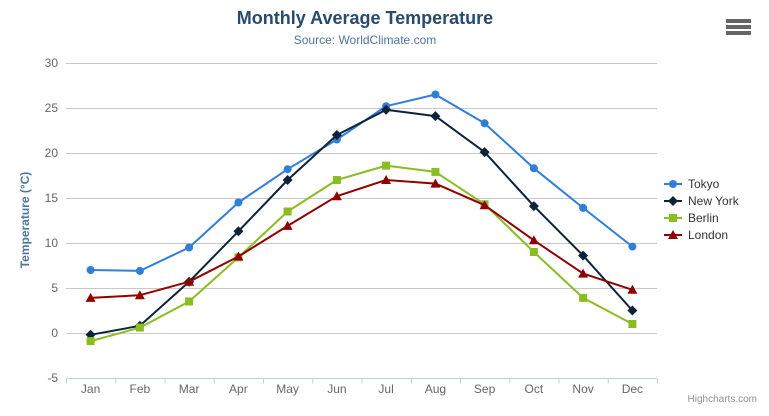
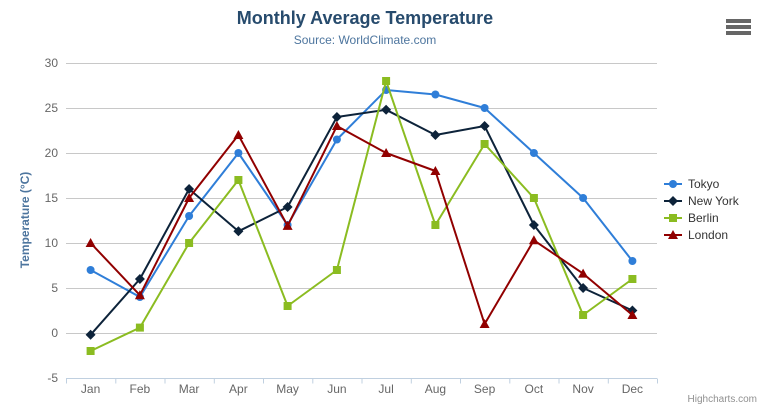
Berlin/Jan: -1 -> -2
London/Jan: 4 -> 10
Tokyo/Feb: 7 -> 4
New York/Feb: 1 -> 6
Tokyo/Mar: 10 -> 13
New York/Mar: 6 -> 16
Berlin/Mar: 4 -> 10
London/Mar: 6 -> 15
Tokyo/Apr: 14 -> 20
Berlin/Apr: 8 -> 17
London/Apr: 8 -> 22
Tokyo/May: 18 -> 12
New York/May: 17 -> 14
Berlin/May: 14 -> 3
New York/Jun: 22 -> 24
Berlin/Jun: 17 -> 7
London/Jun: 15 -> 23
Tokyo/Jul: 25 -> 27
Berlin/Jul: 19 -> 28
London/Jul: 17 -> 20
New York/Aug: 24 -> 22
Berlin/Aug: 18 -> 12
London/Aug: 17 -> 18
Tokyo/Sep: 23 -> 25
New York/Sep: 20 -> 23
Berlin/Sep: 14 -> 21
London/Sep: 14 -> 1
Tokyo/Oct: 18 -> 20
New York/Oct: 14 -> 12
Berlin/Oct: 9 -> 15
Tokyo/Nov: 14 -> 15
New York/Nov: 9 -> 5
Berlin/Nov: 4 -> 2
Tokyo/Dec: 10 -> 8
Berlin/Dec: 1 -> 6
London/Dec: 5 -> 2
